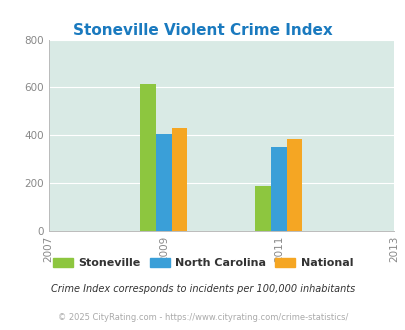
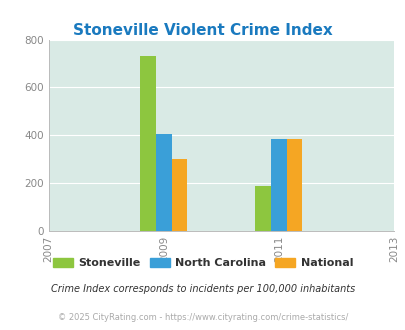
Stoneville/2009: 615 -> 730
National/2009: 430 -> 300
North Carolina/2011: 350 -> 385
